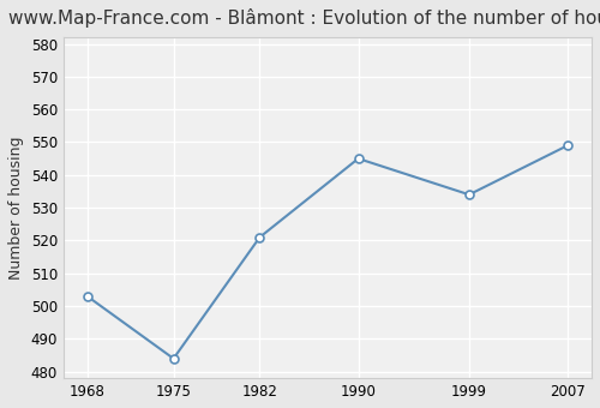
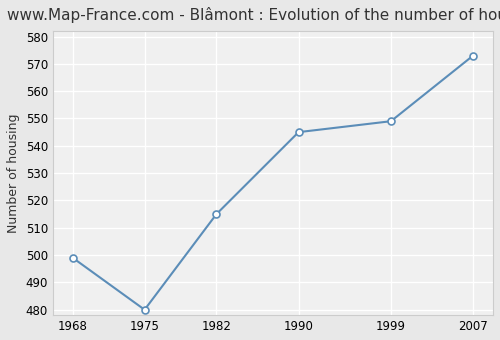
1968: 503 -> 499
1975: 484 -> 480
1982: 521 -> 515
1999: 534 -> 549
2007: 549 -> 573
